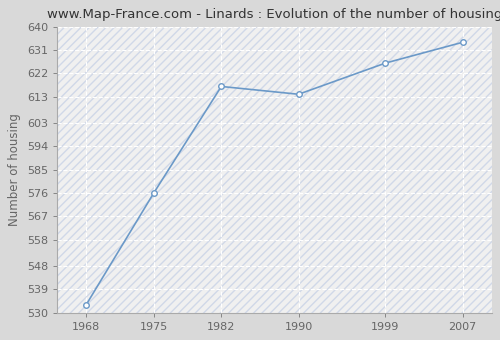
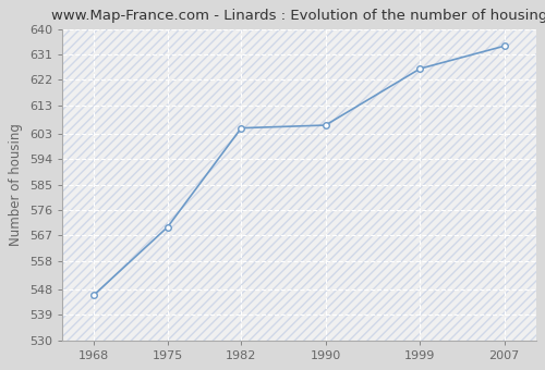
1968: 533 -> 546
1975: 576 -> 570
1982: 617 -> 605
1990: 614 -> 606
